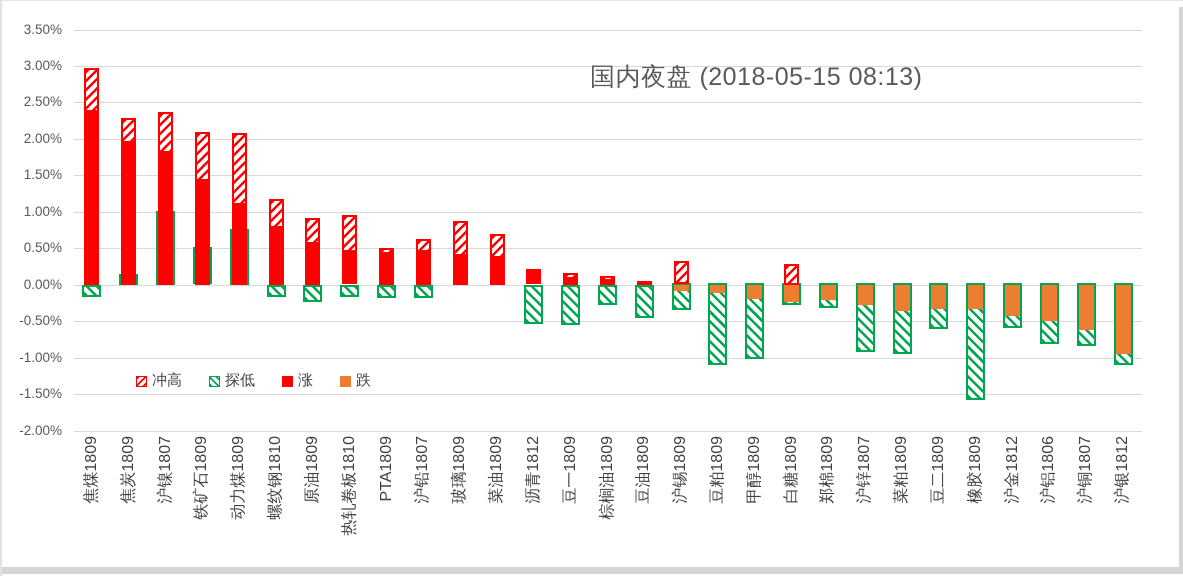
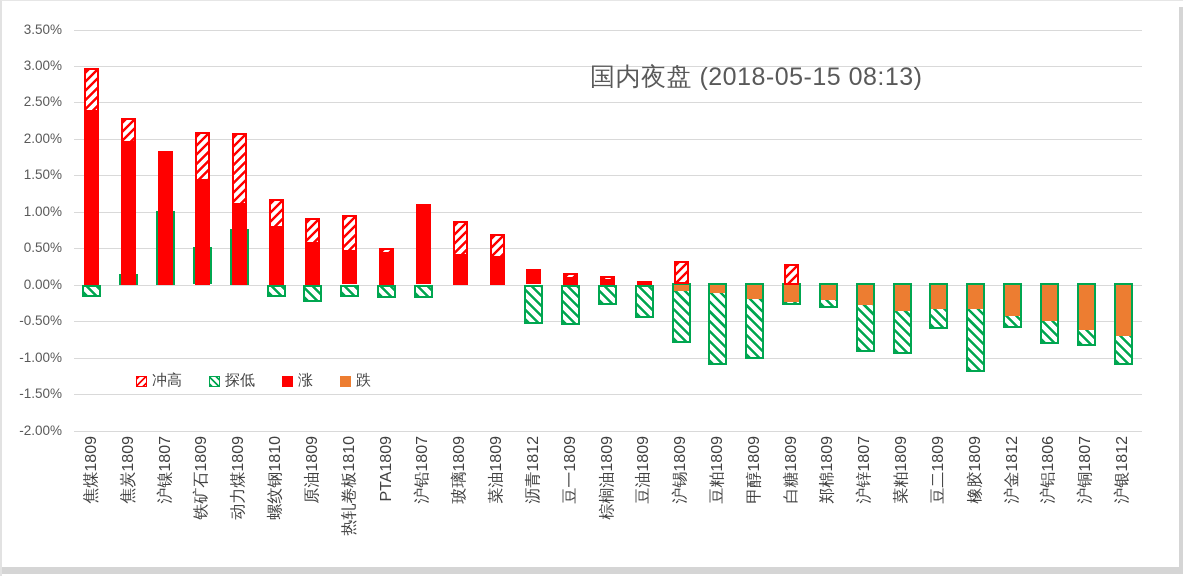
冲高/沪镍1807: 2.4% -> 1.5%
涨/沪铅1807: 0.5% -> 1.1%
探低/沪锡1809: -0.3% -> -0.8%
探低/橡胶1809: -1.6% -> -1.2%
跌/沪银1812: -0.9% -> -0.7%
